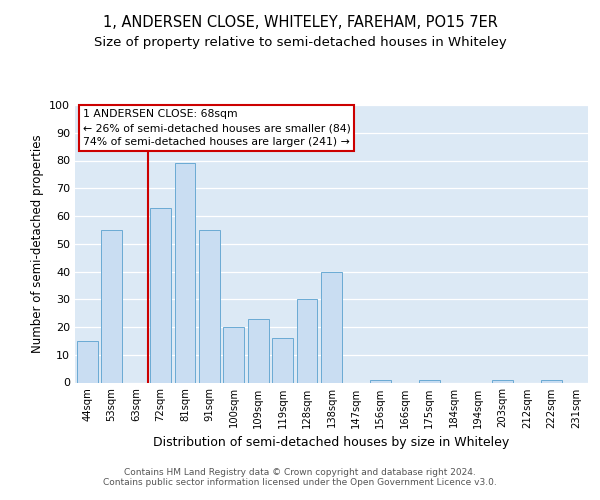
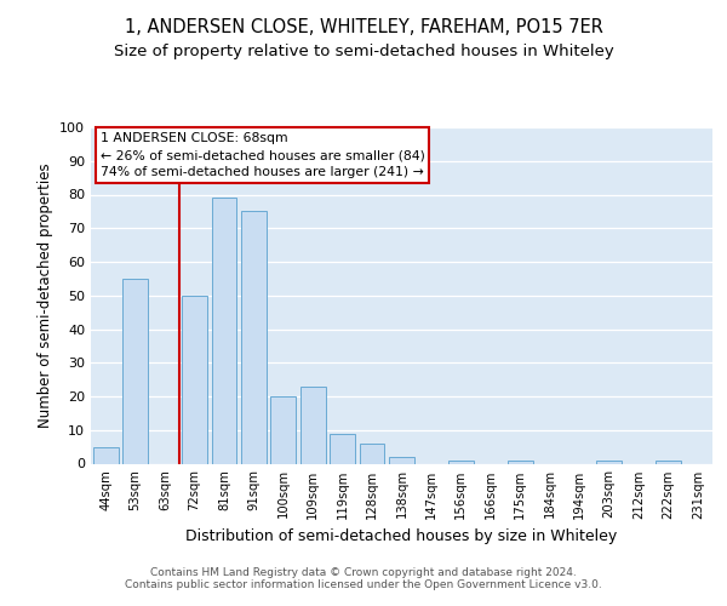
44sqm: 15 -> 5
72sqm: 63 -> 50
91sqm: 55 -> 75
119sqm: 16 -> 9
128sqm: 30 -> 6
138sqm: 40 -> 2
